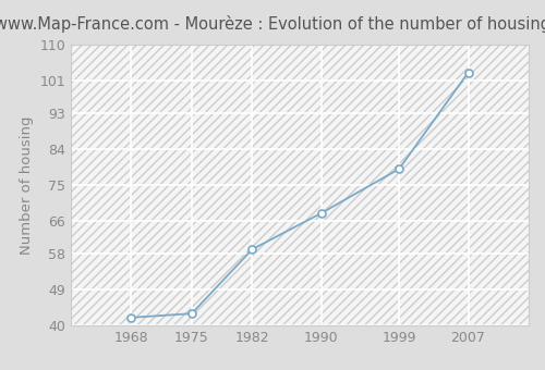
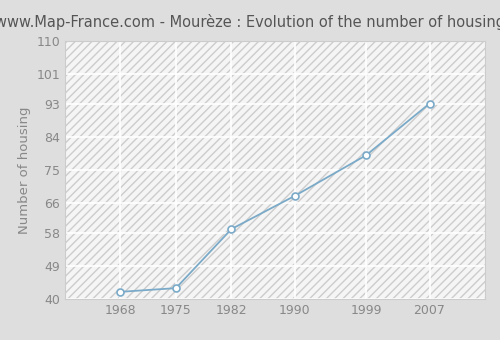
2007: 103 -> 93
